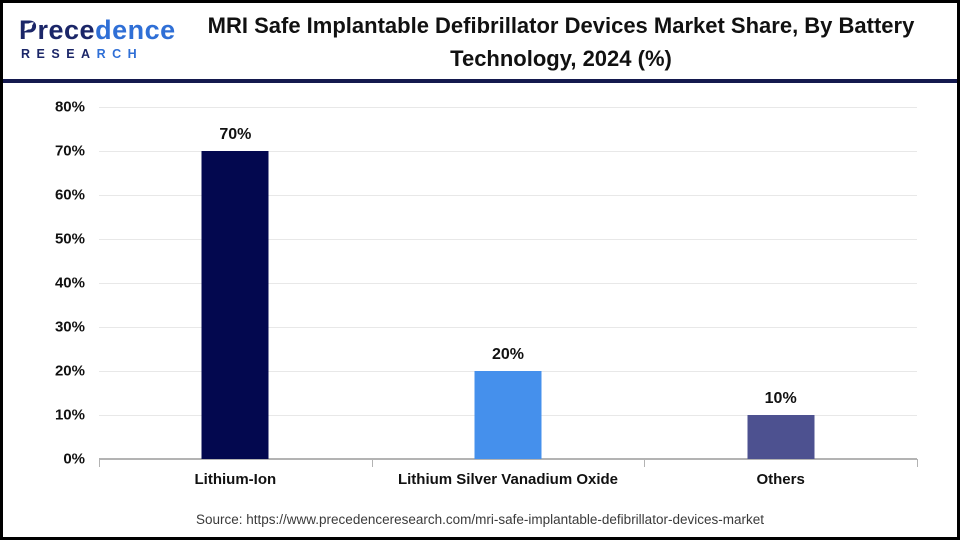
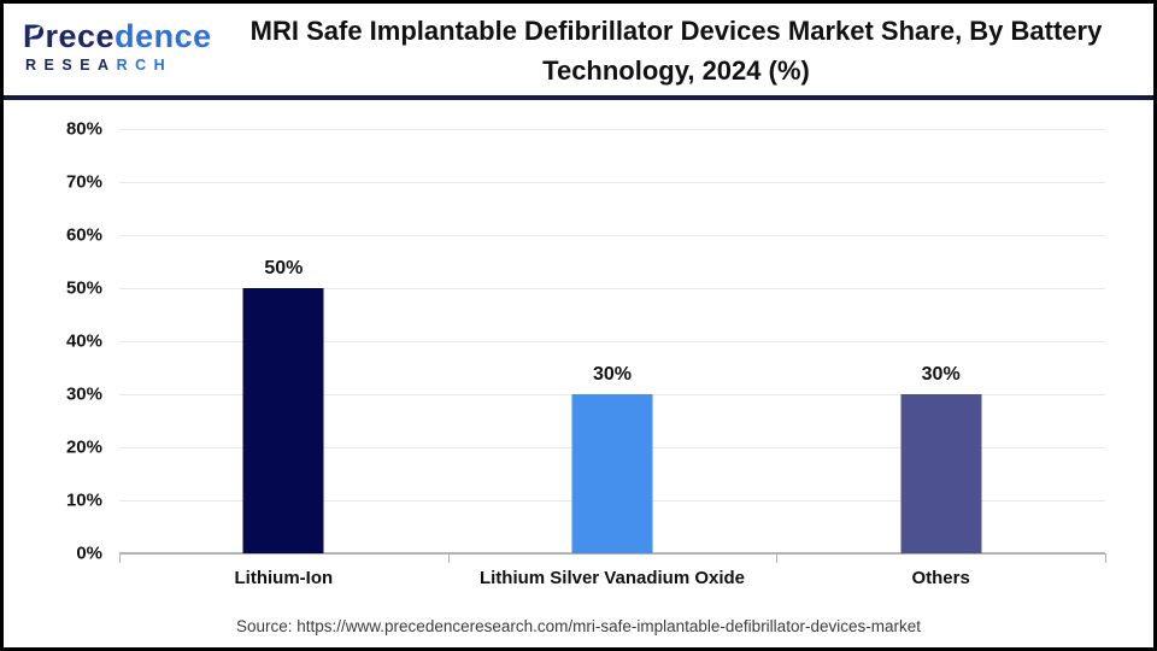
Lithium-Ion: 70% -> 50%
Lithium Silver Vanadium Oxide: 20% -> 30%
Others: 10% -> 30%
